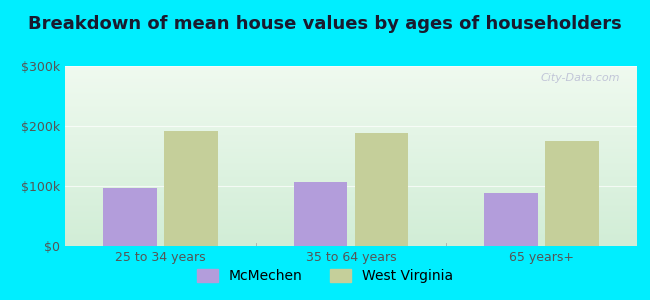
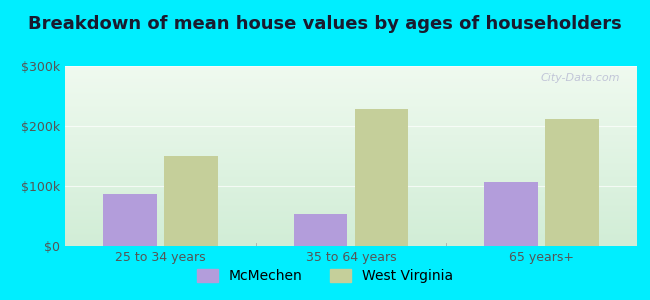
McMechen/25 to 34 years: $97k -> $86k
West Virginia/25 to 34 years: $191k -> $150k
McMechen/35 to 64 years: $107k -> $54k
West Virginia/35 to 64 years: $189k -> $228k
McMechen/65 years+: $88k -> $106k
West Virginia/65 years+: $175k -> $212k
